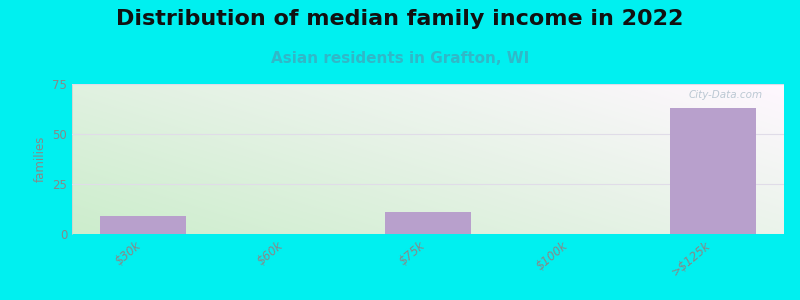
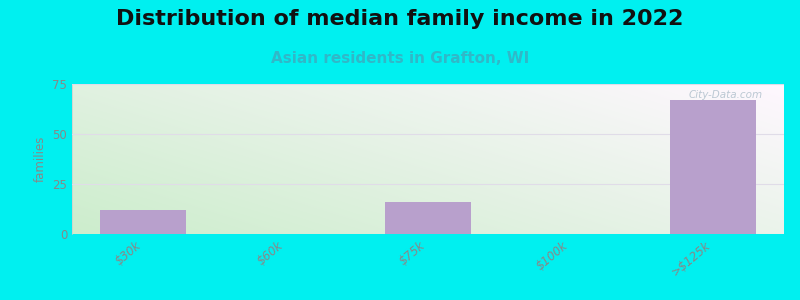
$30k: 9 -> 12
$75k: 11 -> 16
>$125k: 63 -> 67
